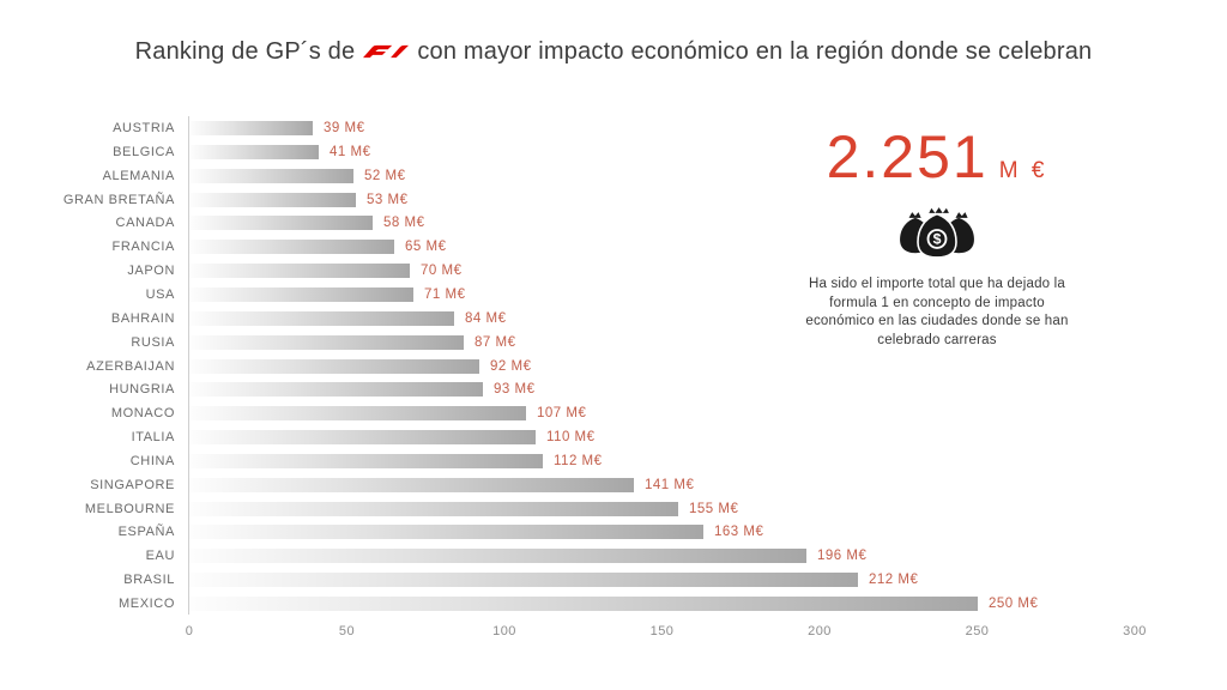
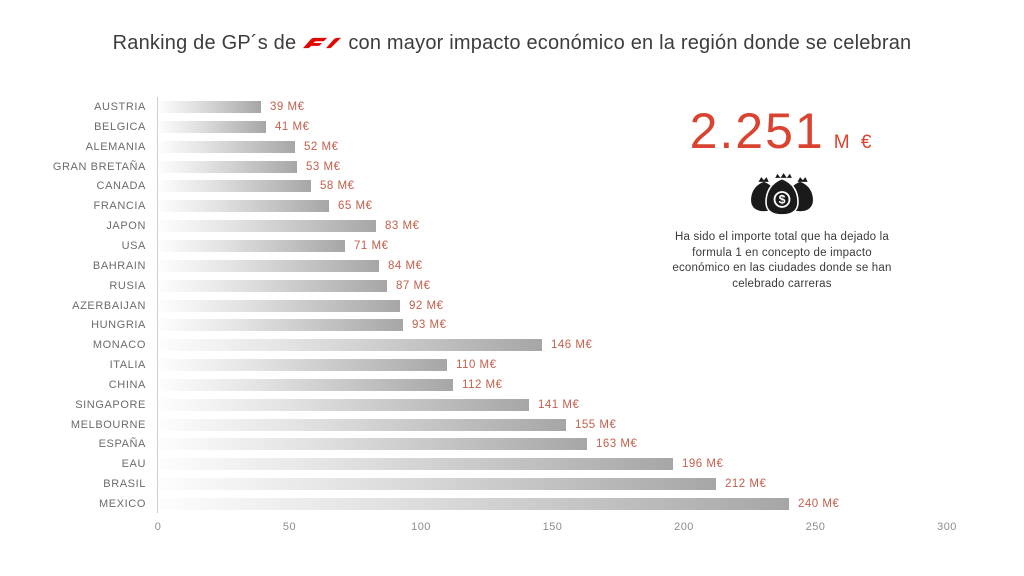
JAPON: 70 -> 83
MONACO: 107 -> 146
MEXICO: 250 -> 240
